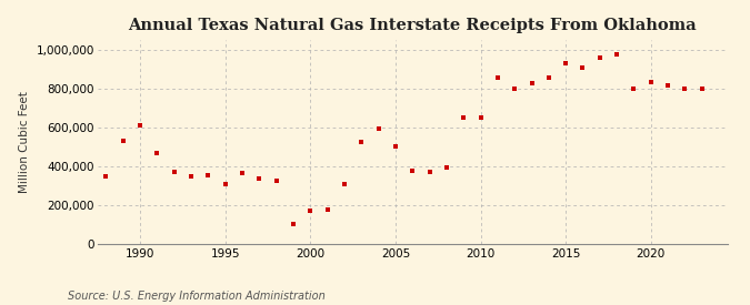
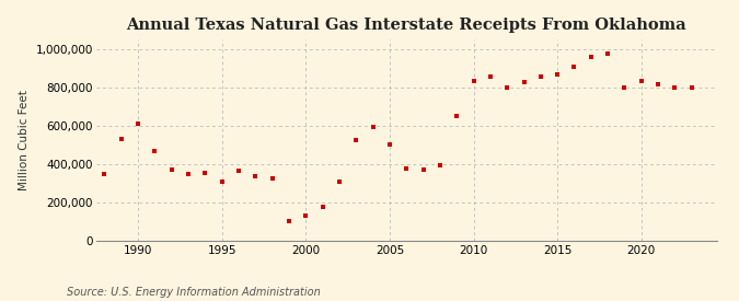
2000: 170,000 -> 130,000
2010: 650,000 -> 830,000
2015: 930,000 -> 860,000
